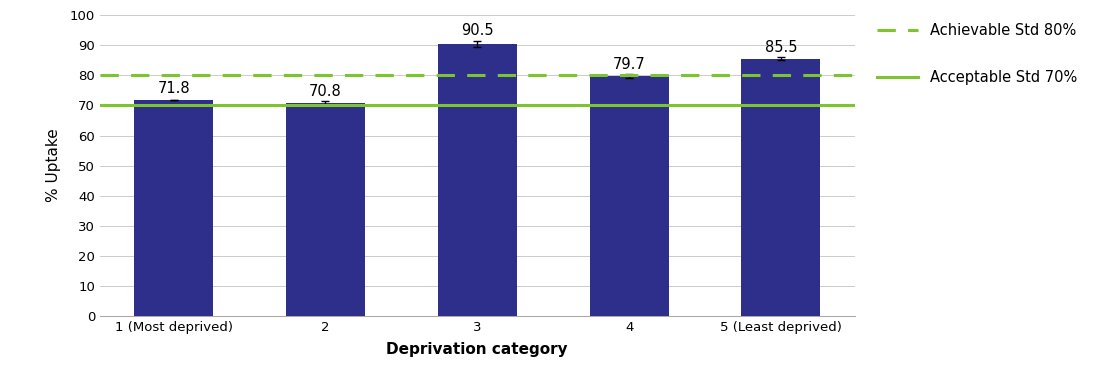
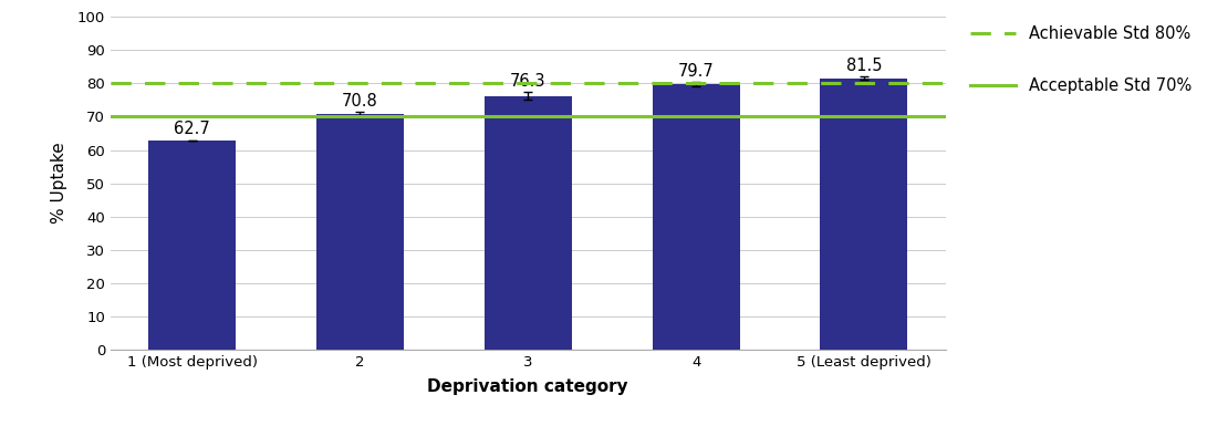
1 (Most deprived): 71.8 -> 62.7
3: 90.5 -> 76.3
5 (Least deprived): 85.5 -> 81.5
